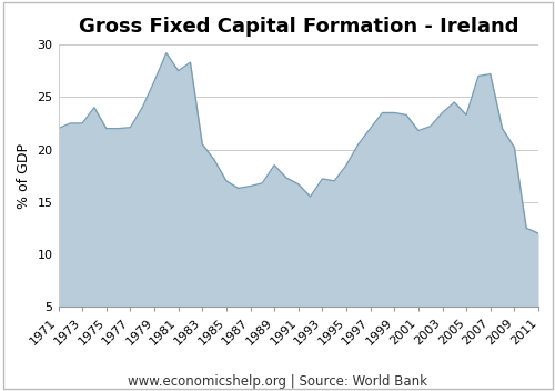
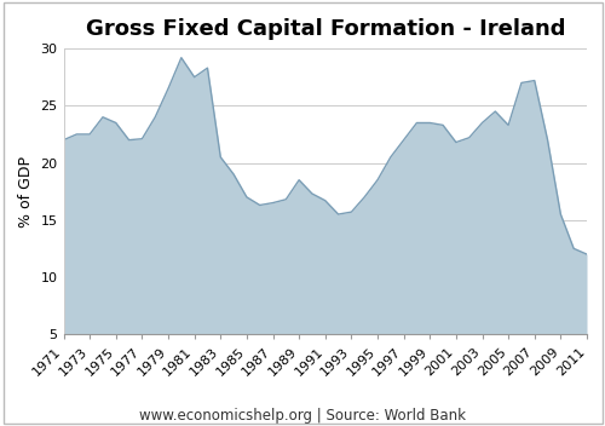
1975: 22.0 -> 23.5
1993: 17.2 -> 15.7
2009: 20.2 -> 15.5
